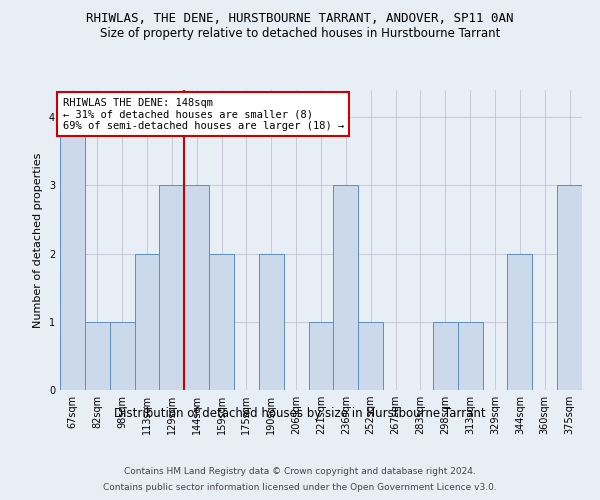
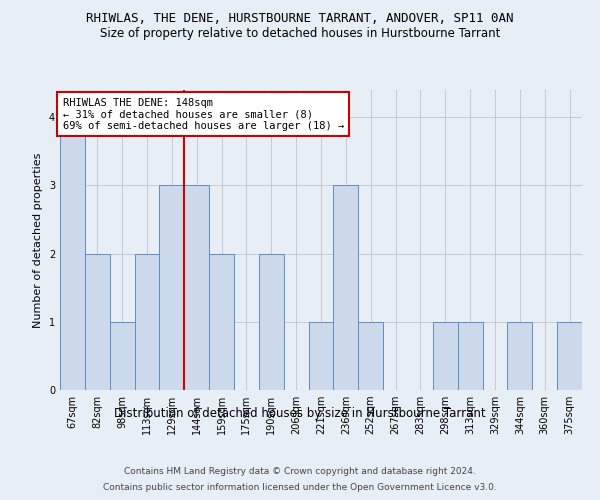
82sqm: 1 -> 2
344sqm: 2 -> 1
375sqm: 3 -> 1
